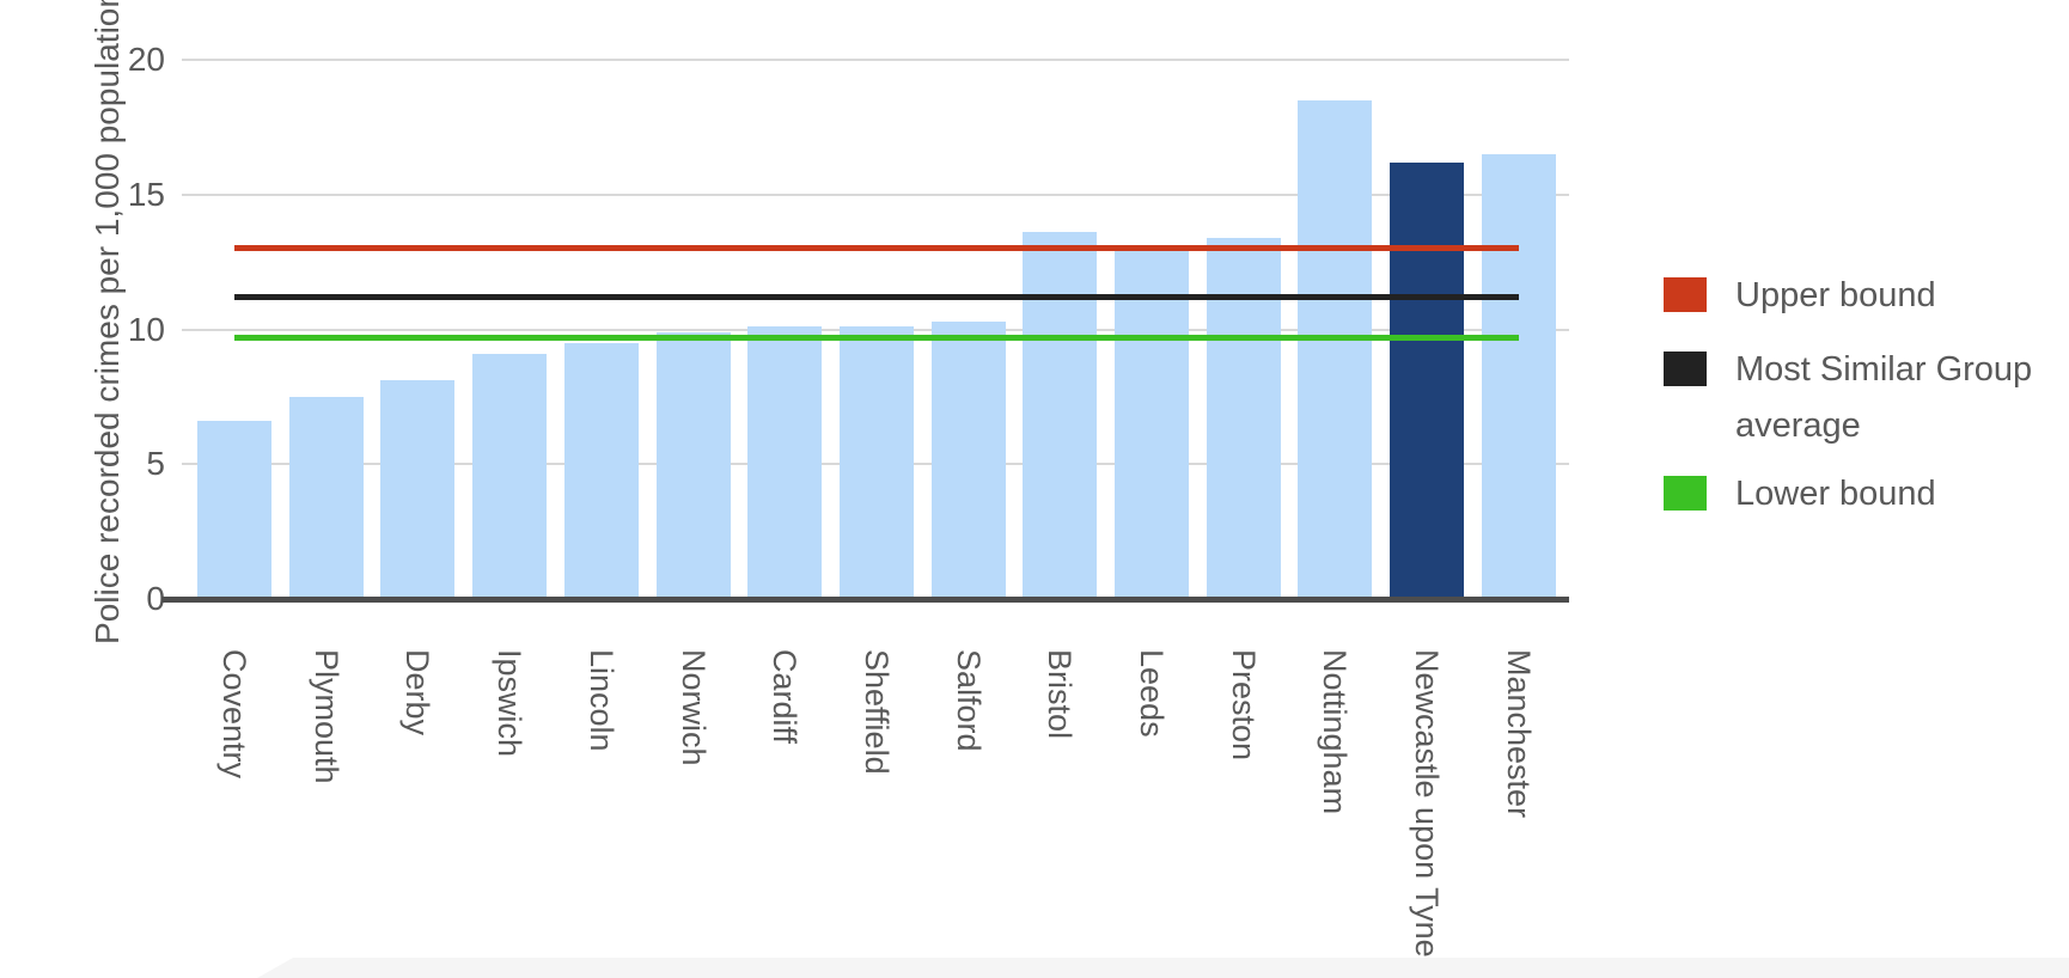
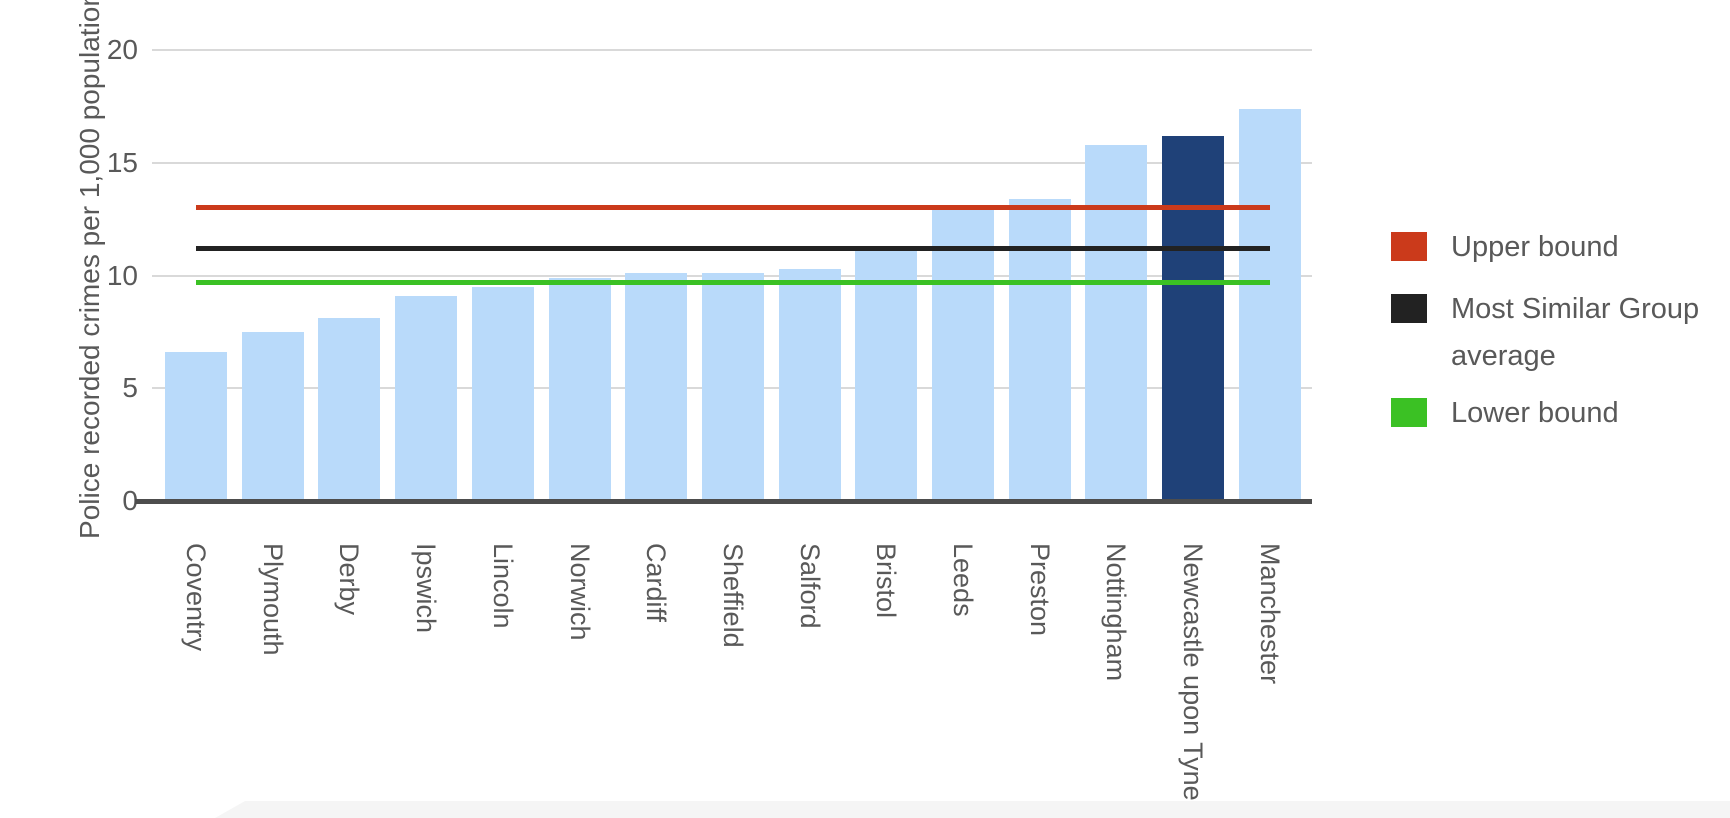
Bristol: 13.6 -> 11.1
Nottingham: 18.5 -> 15.8
Manchester: 16.5 -> 17.4
